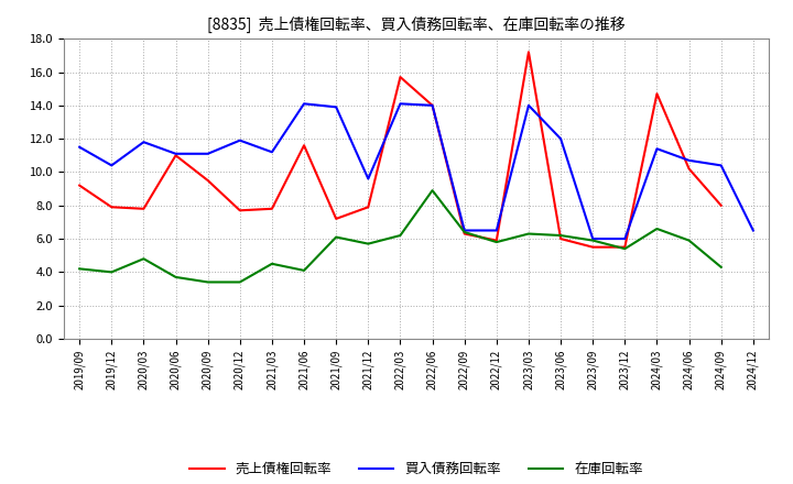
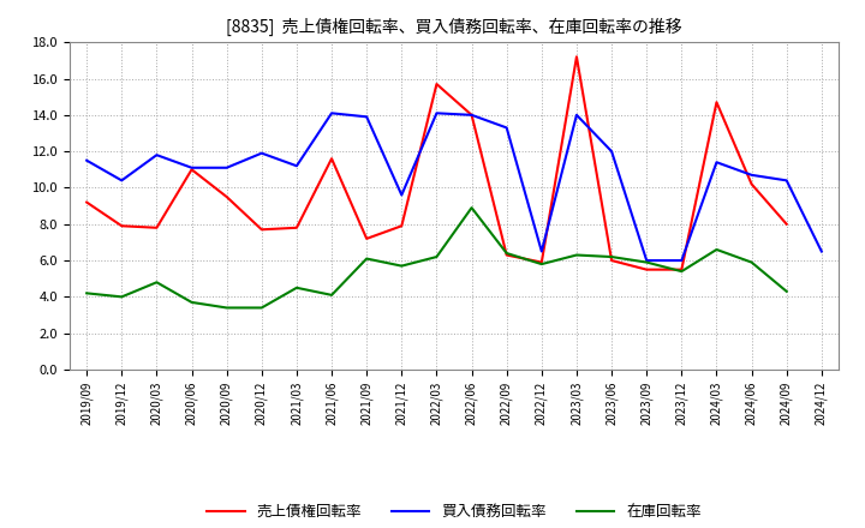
買入債務回転率/2022/09: 6.5 -> 13.3
